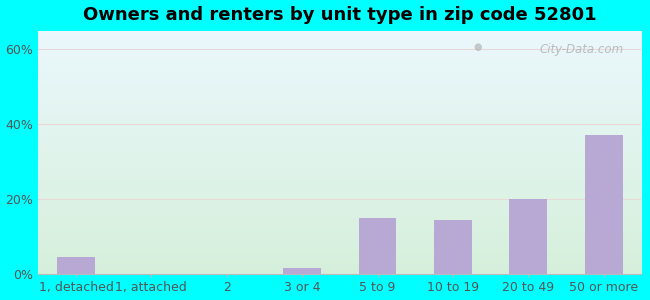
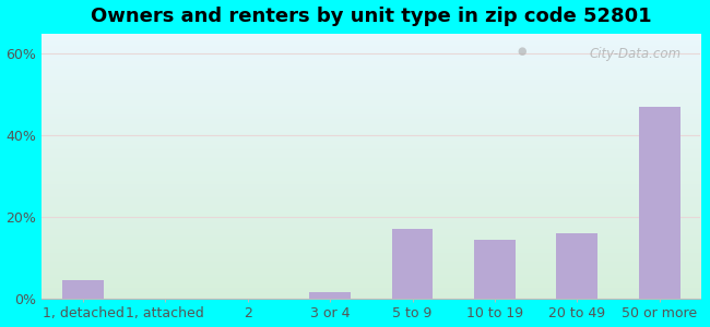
5 to 9: 15.0% -> 17.0%
20 to 49: 20.0% -> 16.0%
50 or more: 37.0% -> 47.0%
